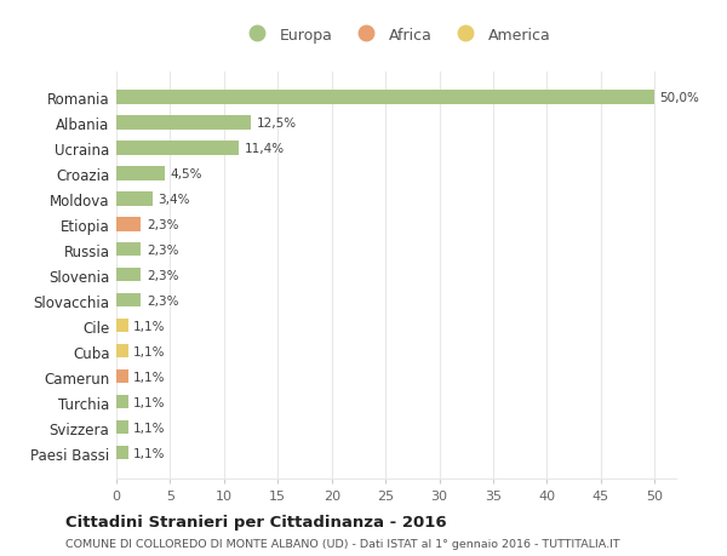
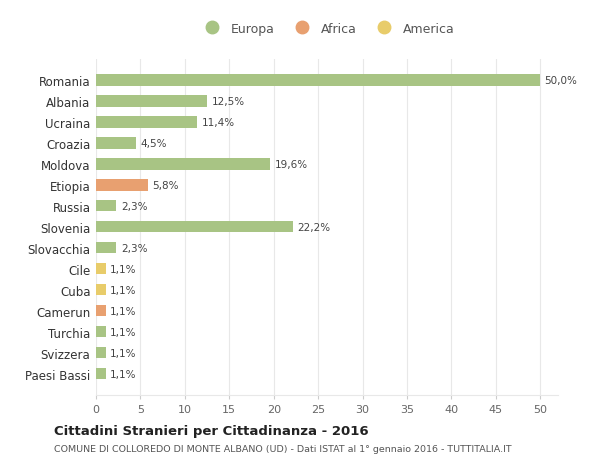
Moldova: 3,4% -> 19,6%
Etiopia: 2,3% -> 5,8%
Slovenia: 2,3% -> 22,2%
